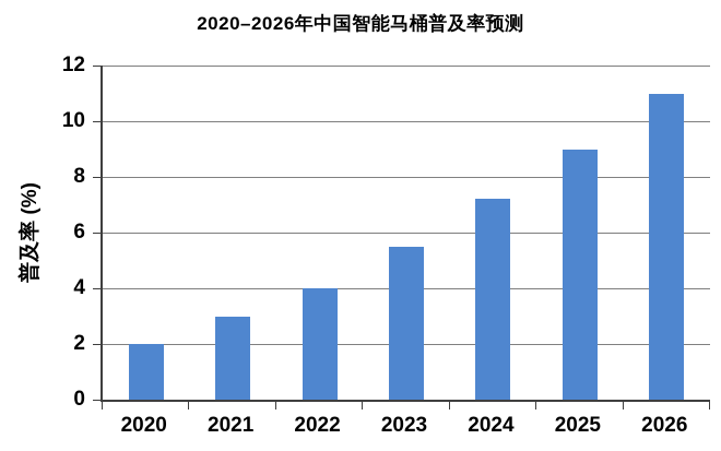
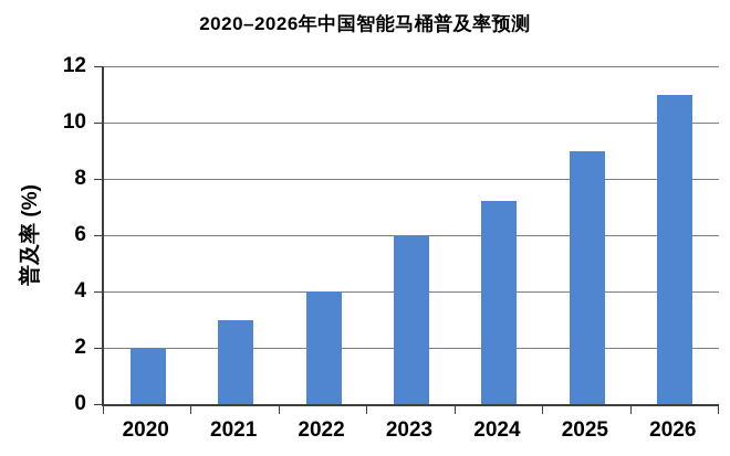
2023: 5.5 -> 6.0
